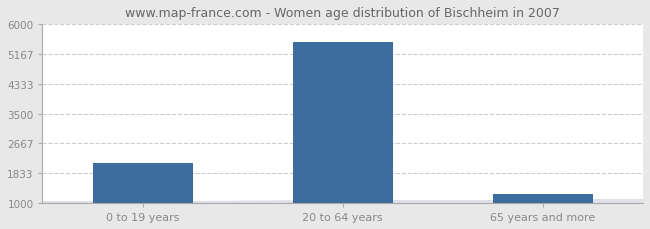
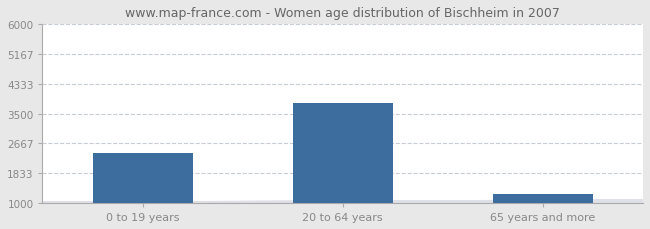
0 to 19 years: 2110 -> 2400
20 to 64 years: 5490 -> 3800
